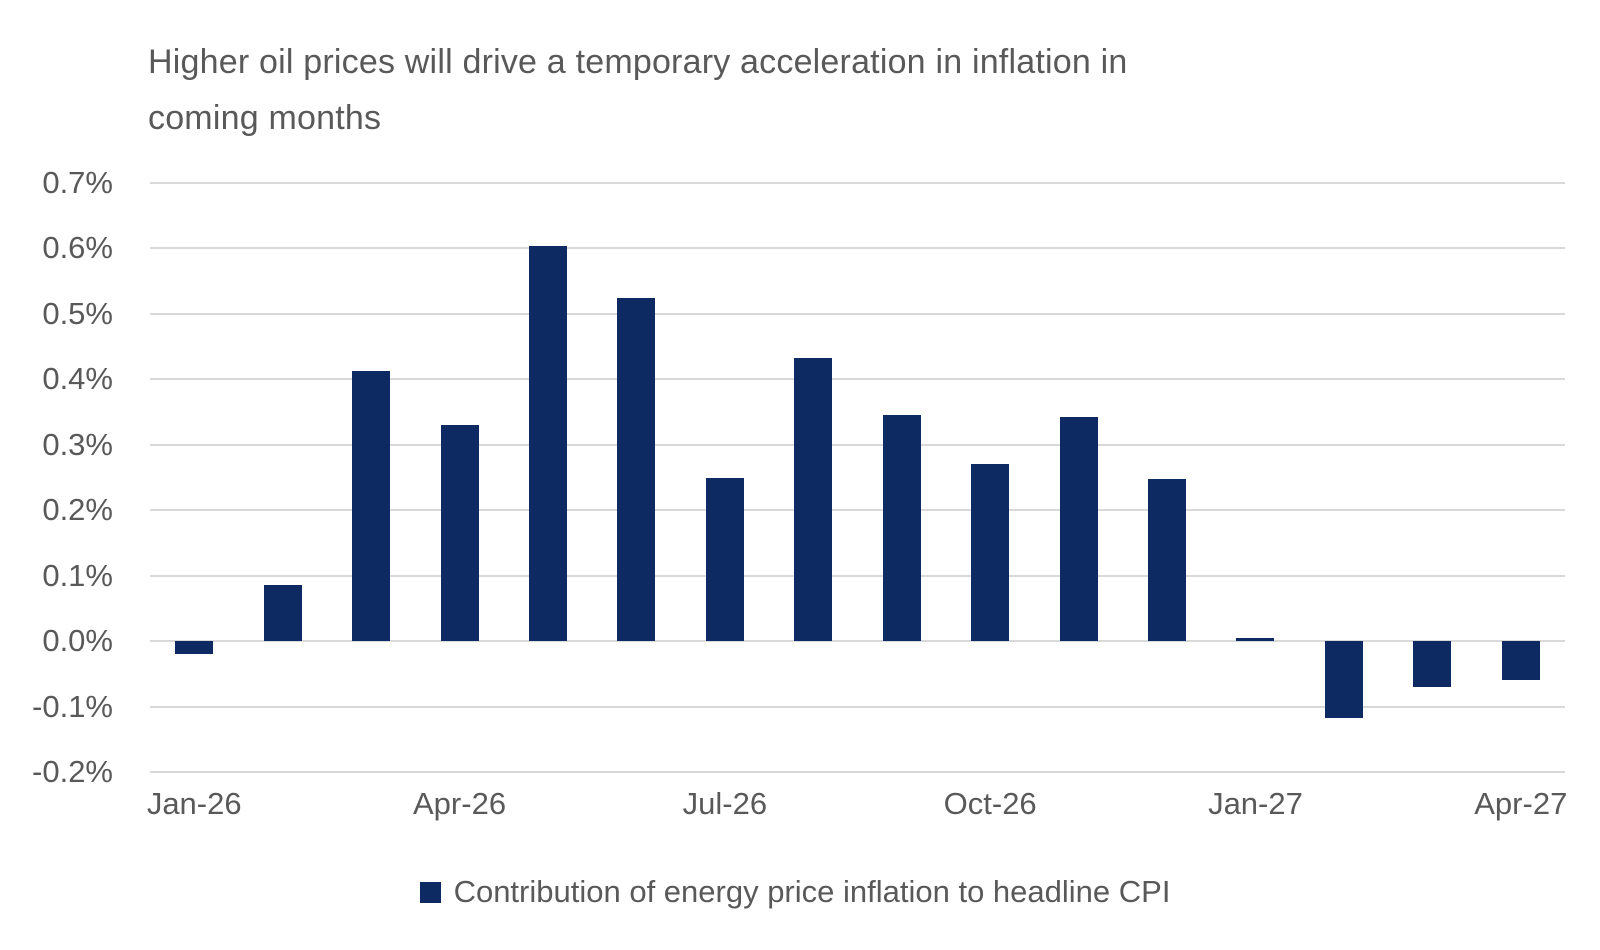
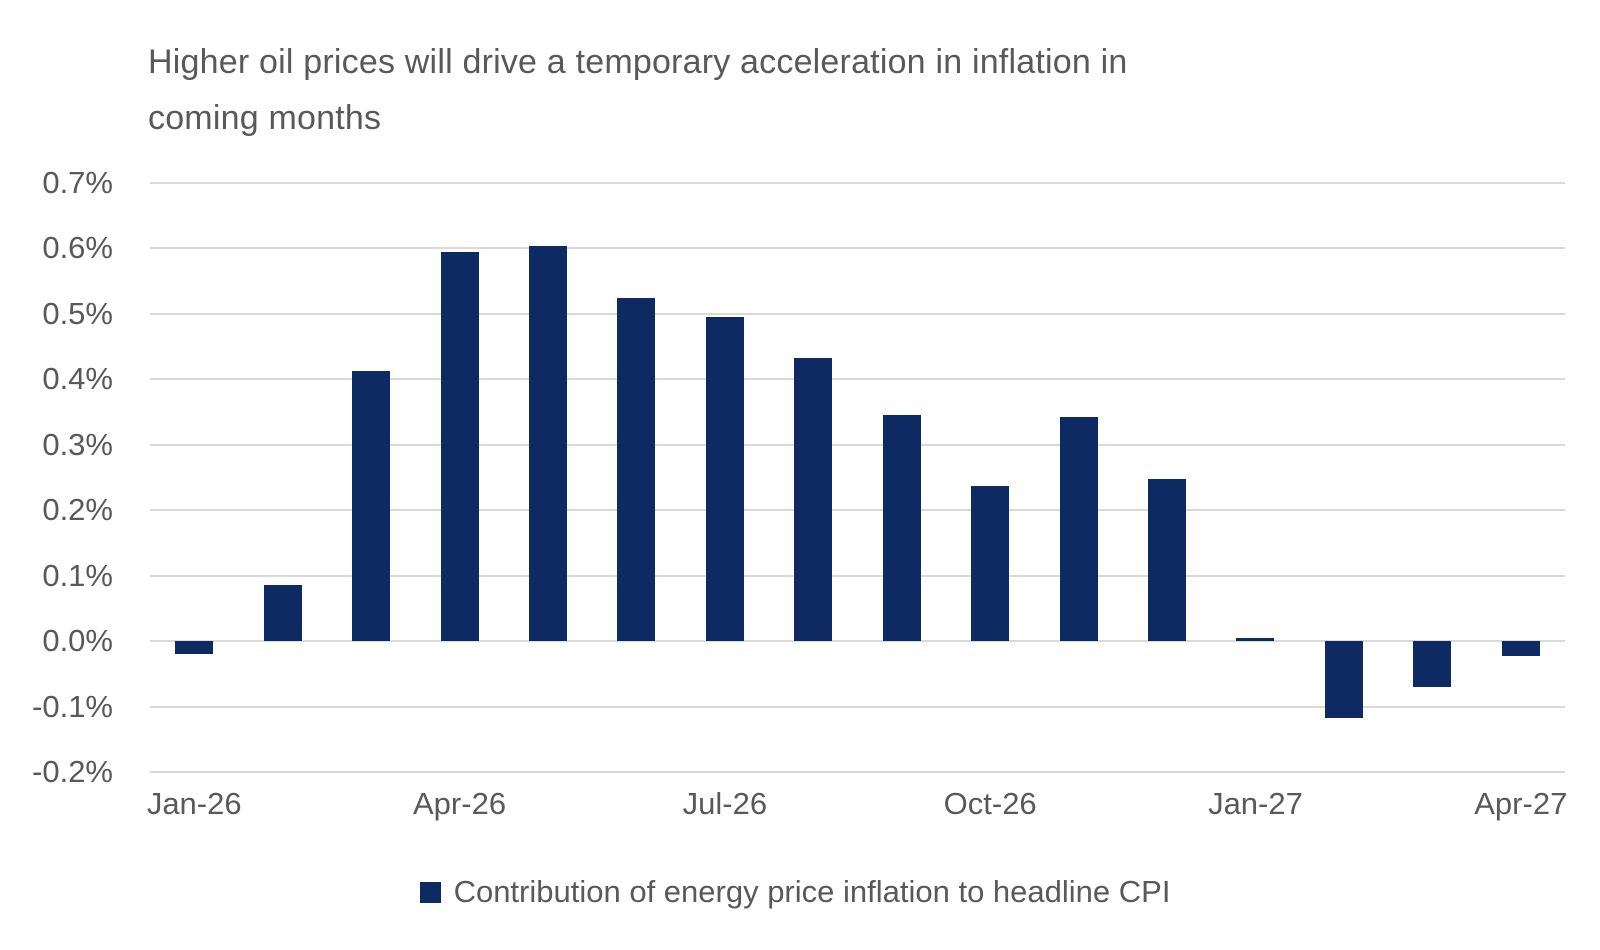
Apr-26: 0.33% -> 0.59%
Jul-26: 0.25% -> 0.49%
Oct-26: 0.27% -> 0.24%
Apr-27: -0.06% -> -0.02%
